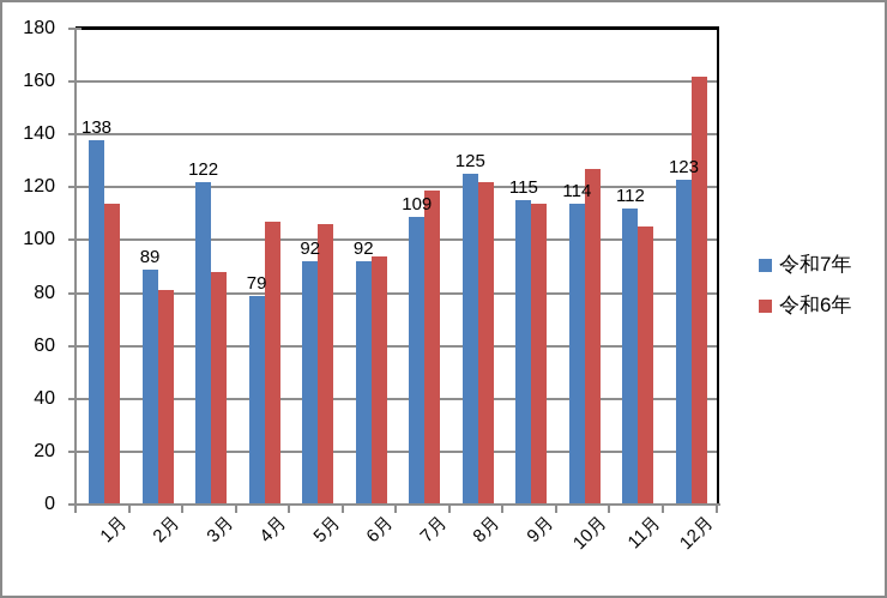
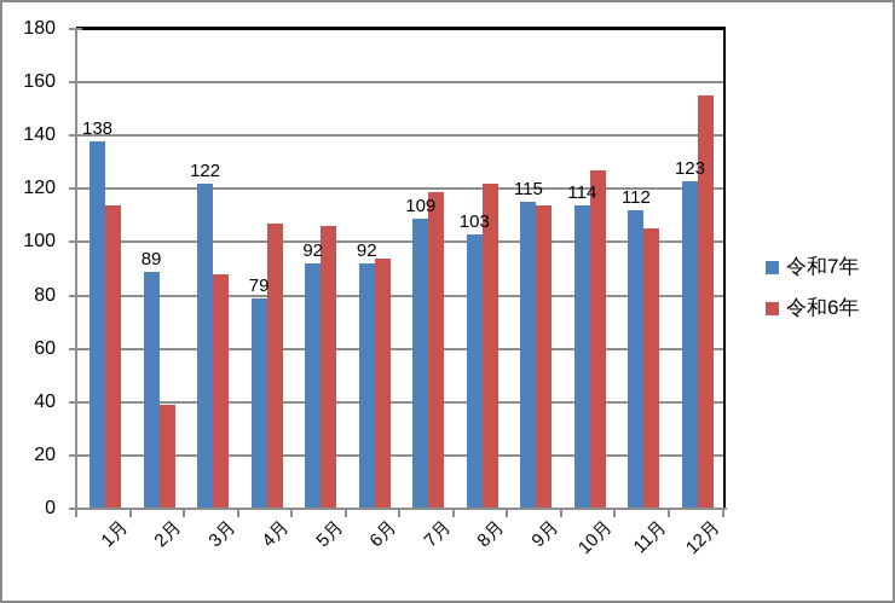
令和6年/2月: 81 -> 39
令和7年/8月: 125 -> 103
令和6年/12月: 162 -> 155
